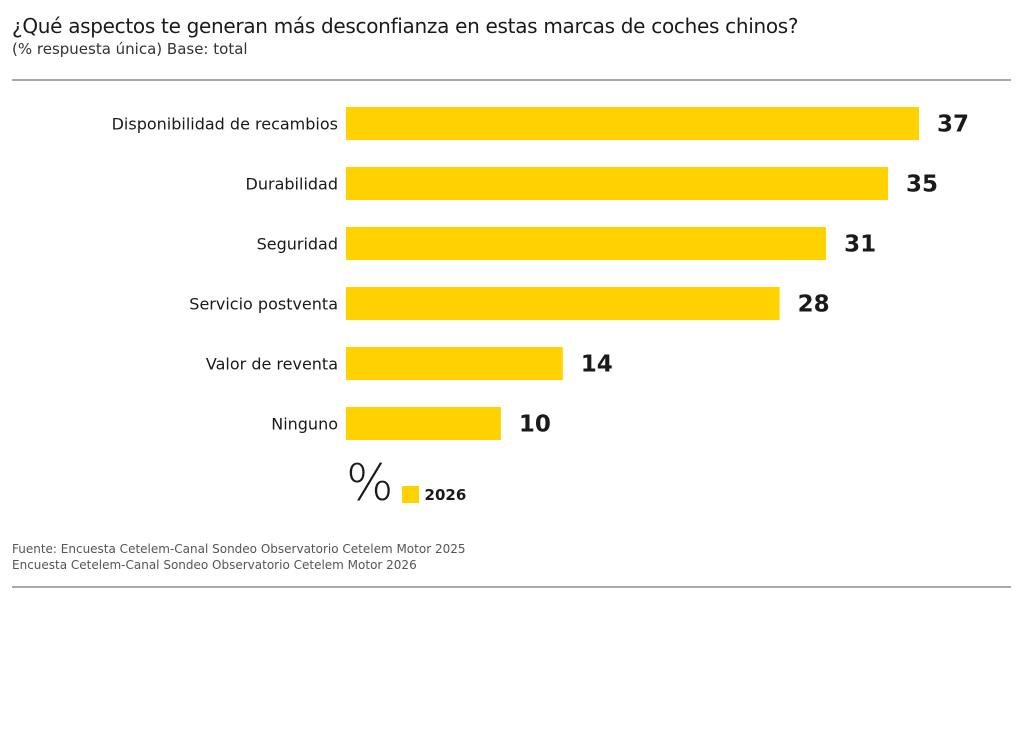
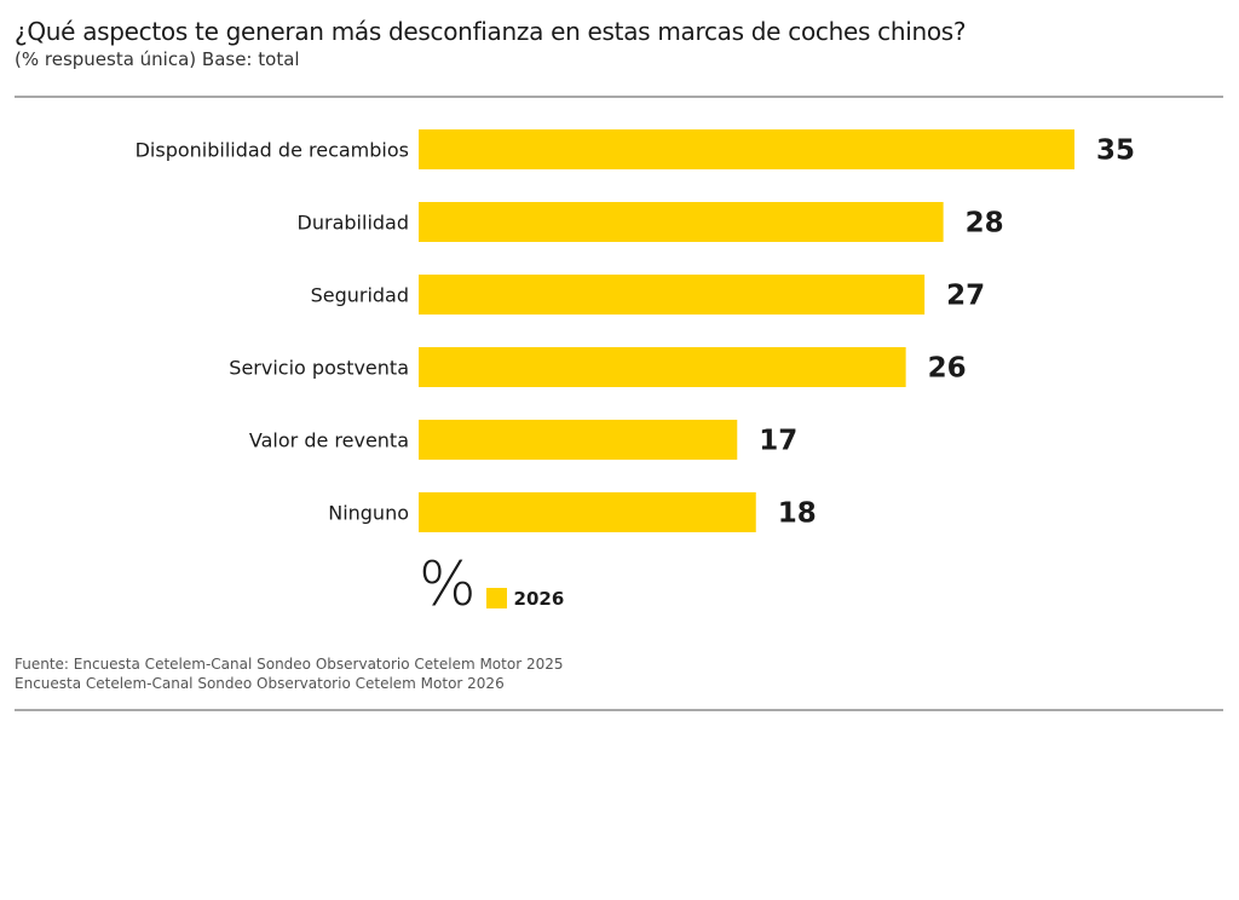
Disponibilidad de recambios: 37 -> 35
Durabilidad: 35 -> 28
Seguridad: 31 -> 27
Servicio postventa: 28 -> 26
Valor de reventa: 14 -> 17
Ninguno: 10 -> 18
